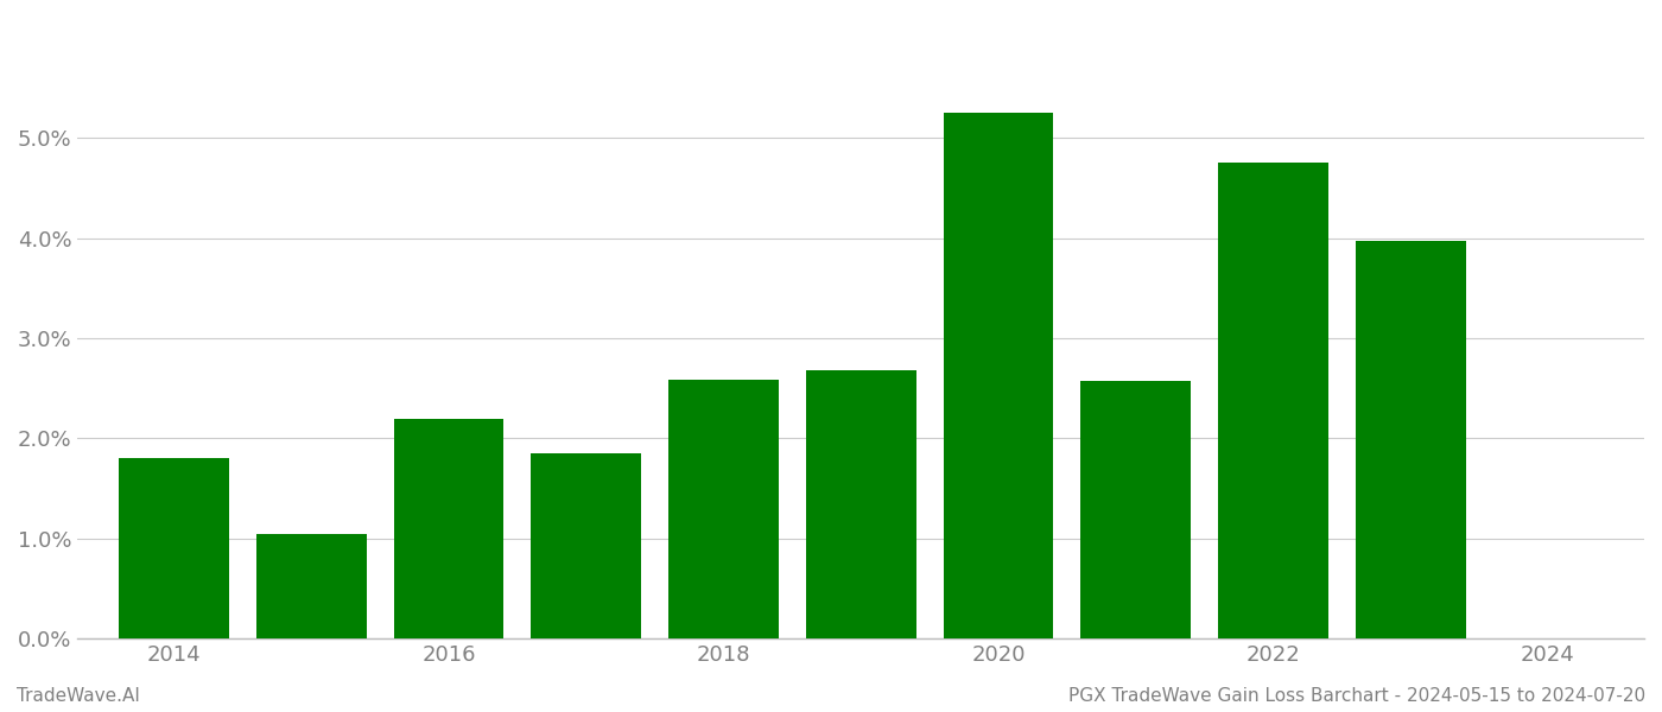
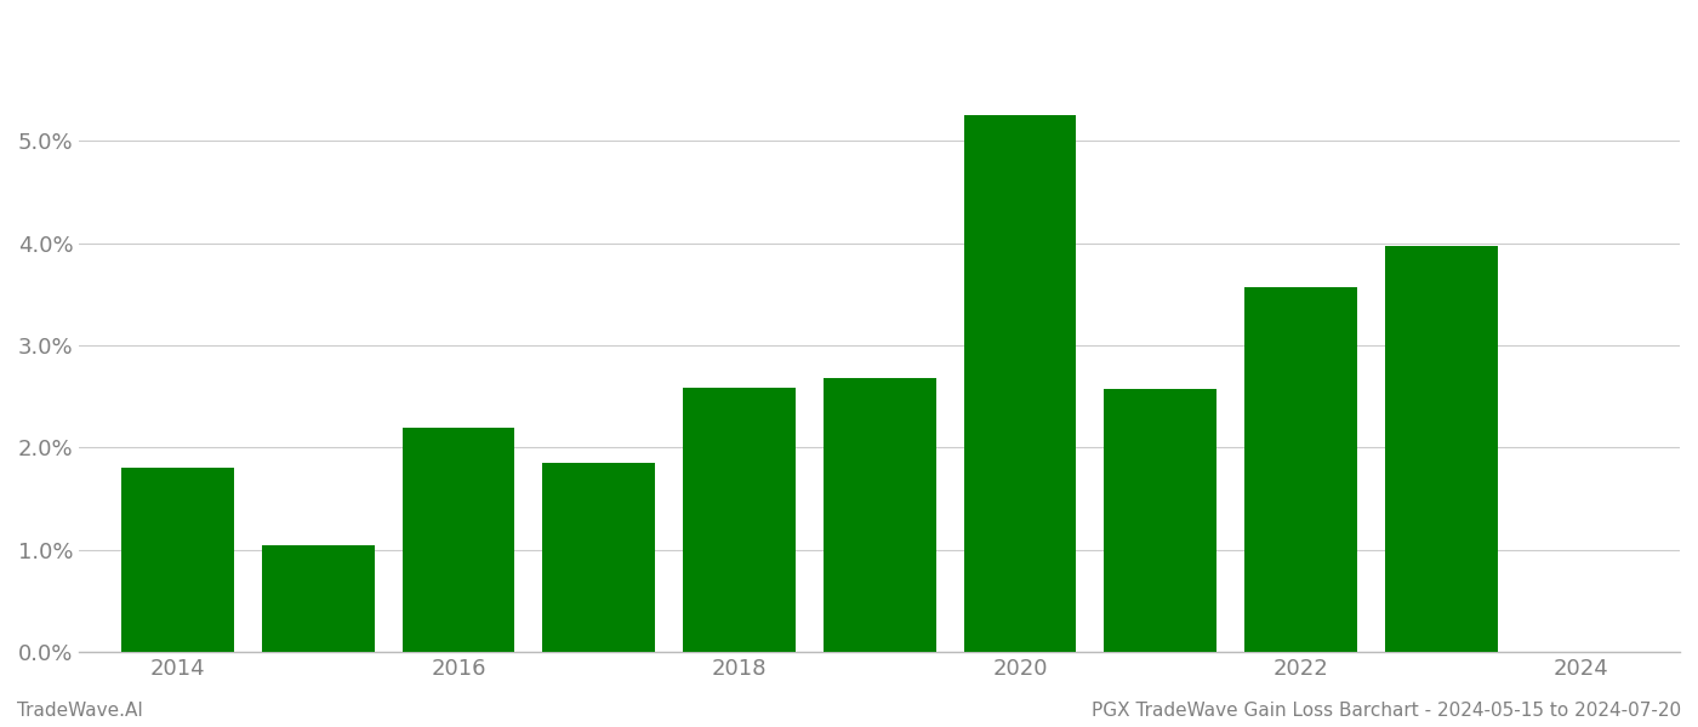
2022: 4.76% -> 3.57%
